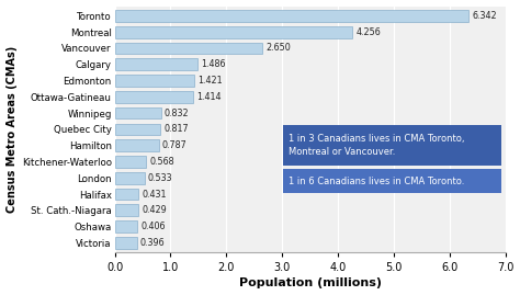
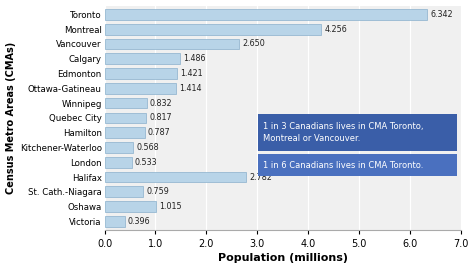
Halifax: 0.431 -> 2.782
St. Cath.-Niagara: 0.429 -> 0.759
Oshawa: 0.406 -> 1.015
